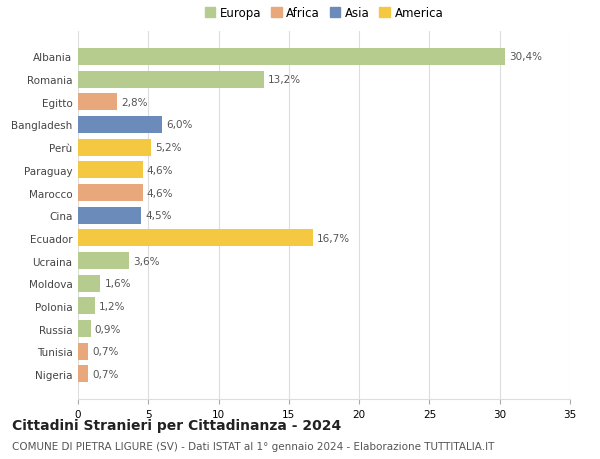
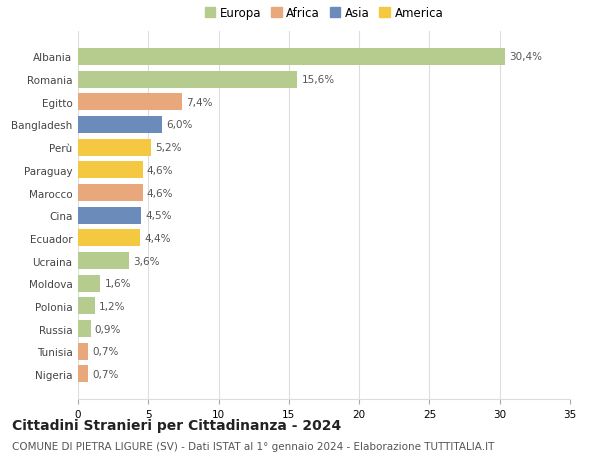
Romania: 13,2% -> 15,6%
Egitto: 2,8% -> 7,4%
Ecuador: 16,7% -> 4,4%
